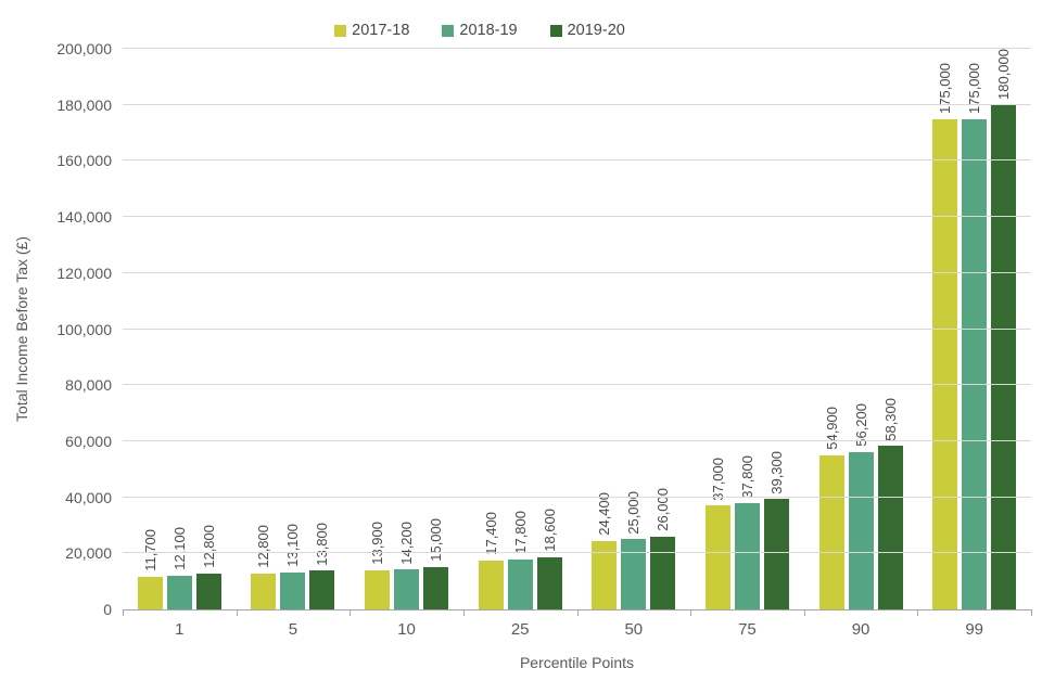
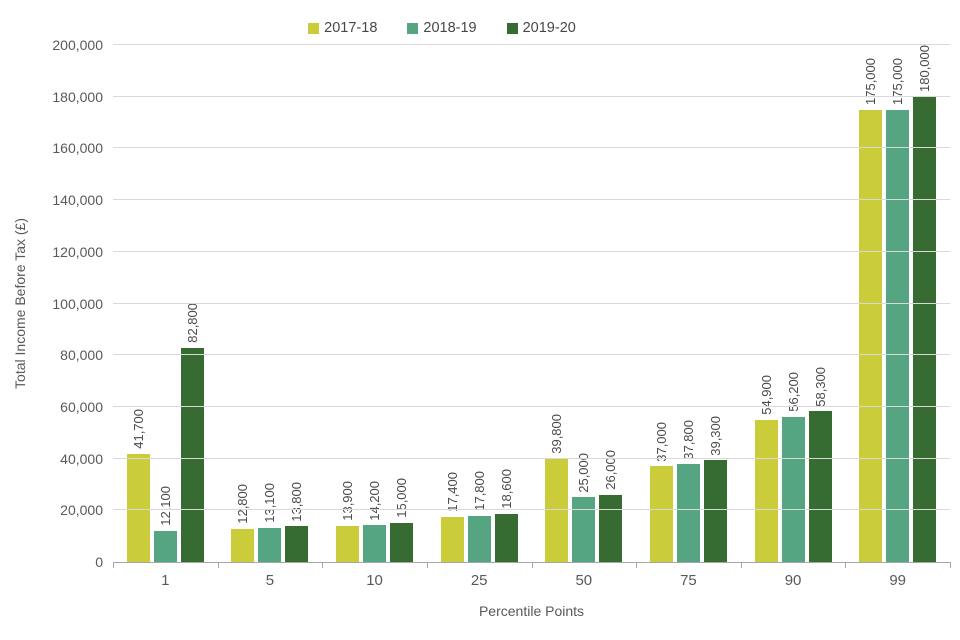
2017-18/1: 11,700 -> 41,700
2019-20/1: 12,800 -> 82,800
2017-18/50: 24,400 -> 39,800
